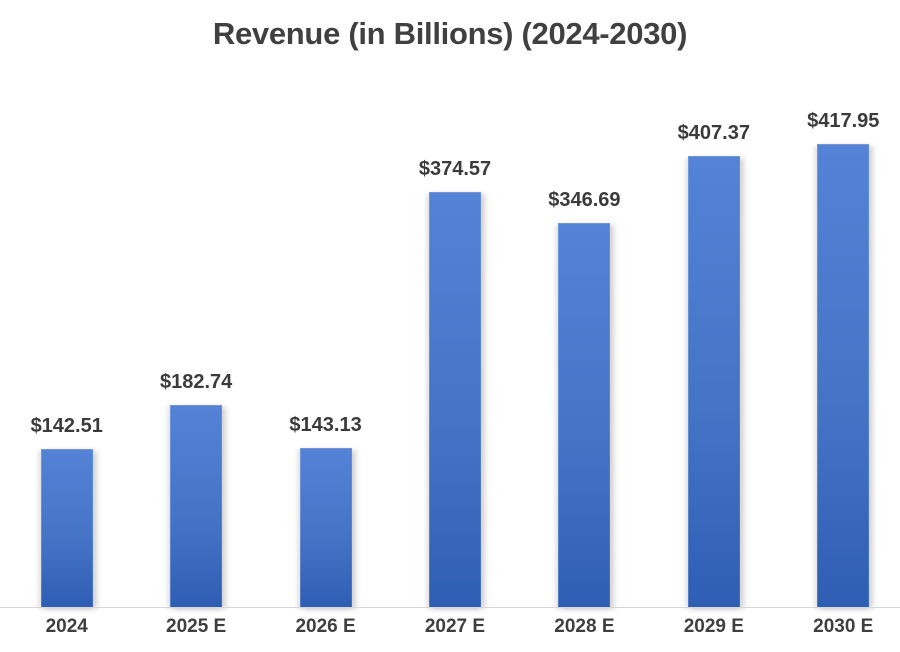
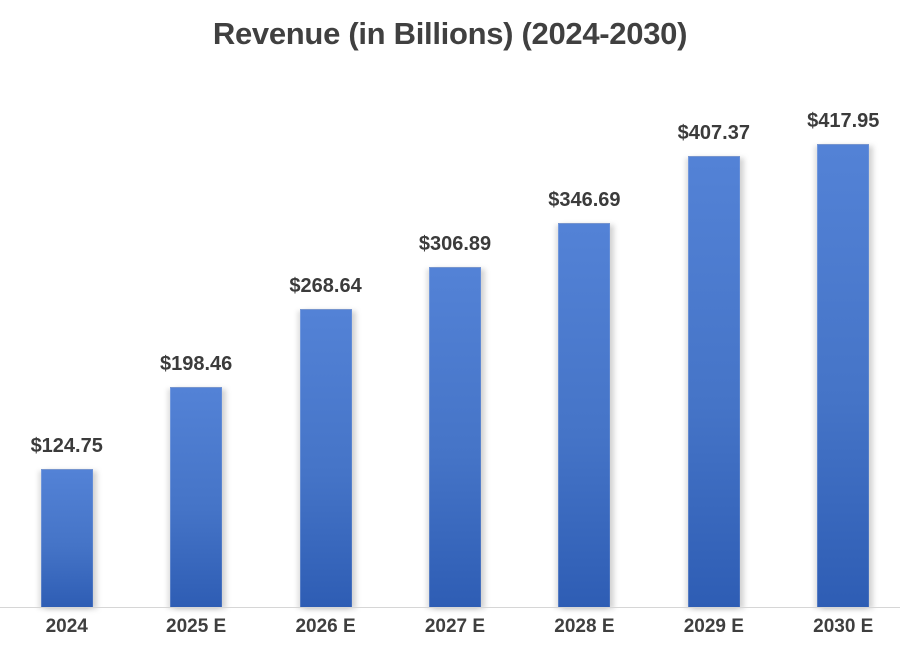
2024: $142.51 -> $124.75
2025 E: $182.74 -> $198.46
2026 E: $143.13 -> $268.64
2027 E: $374.57 -> $306.89
